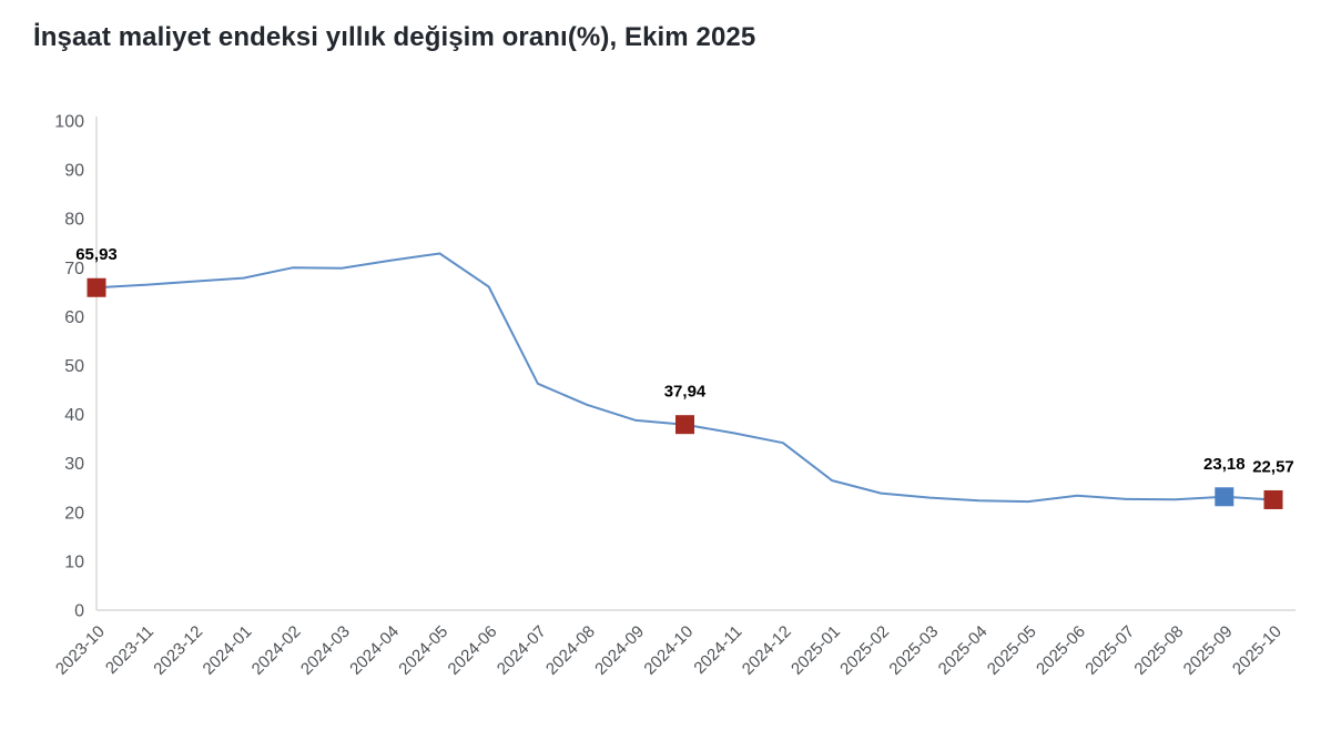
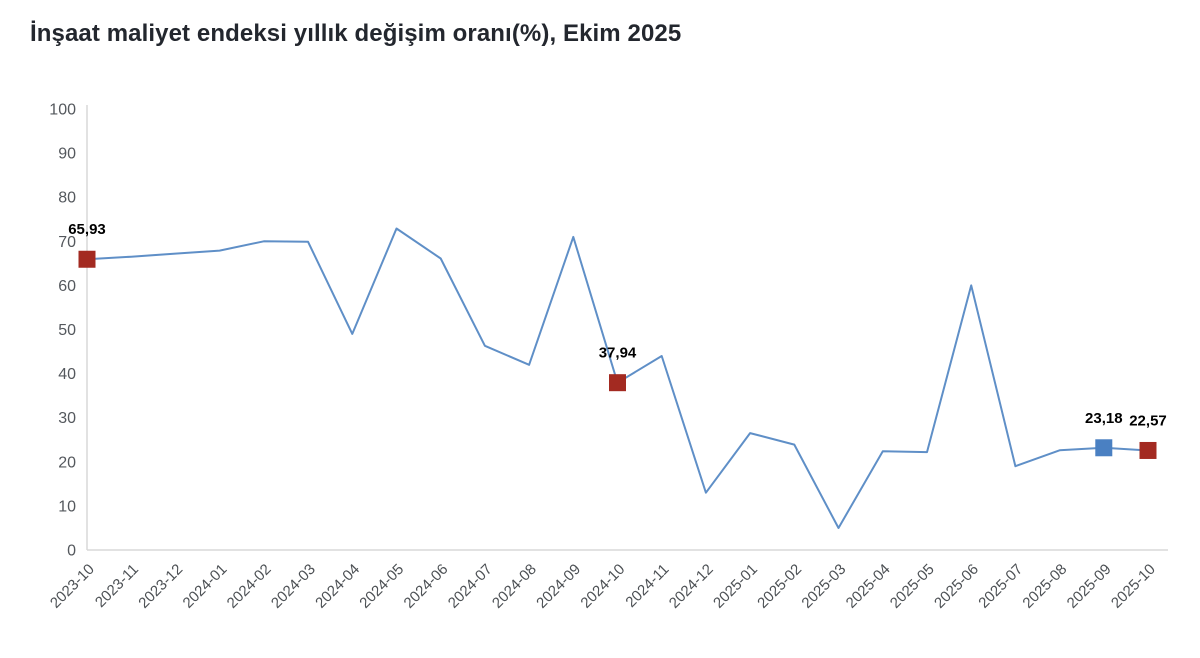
2024-04: 72 -> 49
2024-09: 39 -> 71
2024-11: 36 -> 44
2024-12: 34 -> 13
2025-03: 23 -> 5
2025-06: 23 -> 60
2025-07: 23 -> 19
